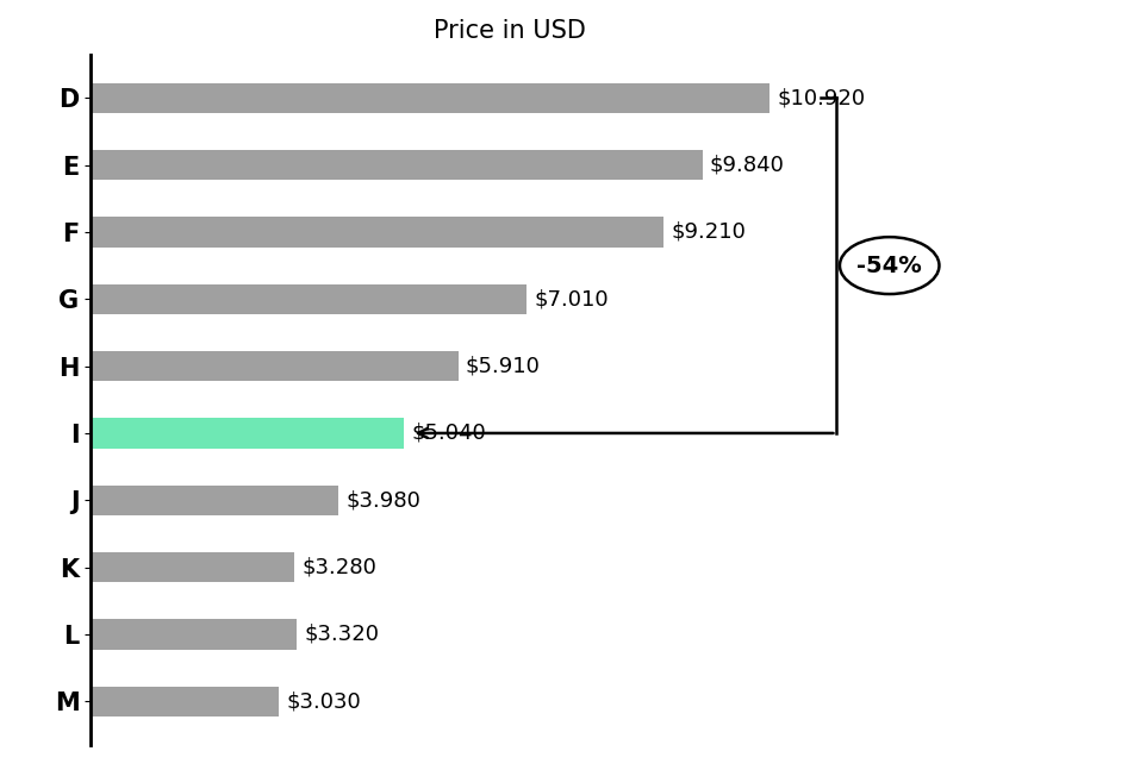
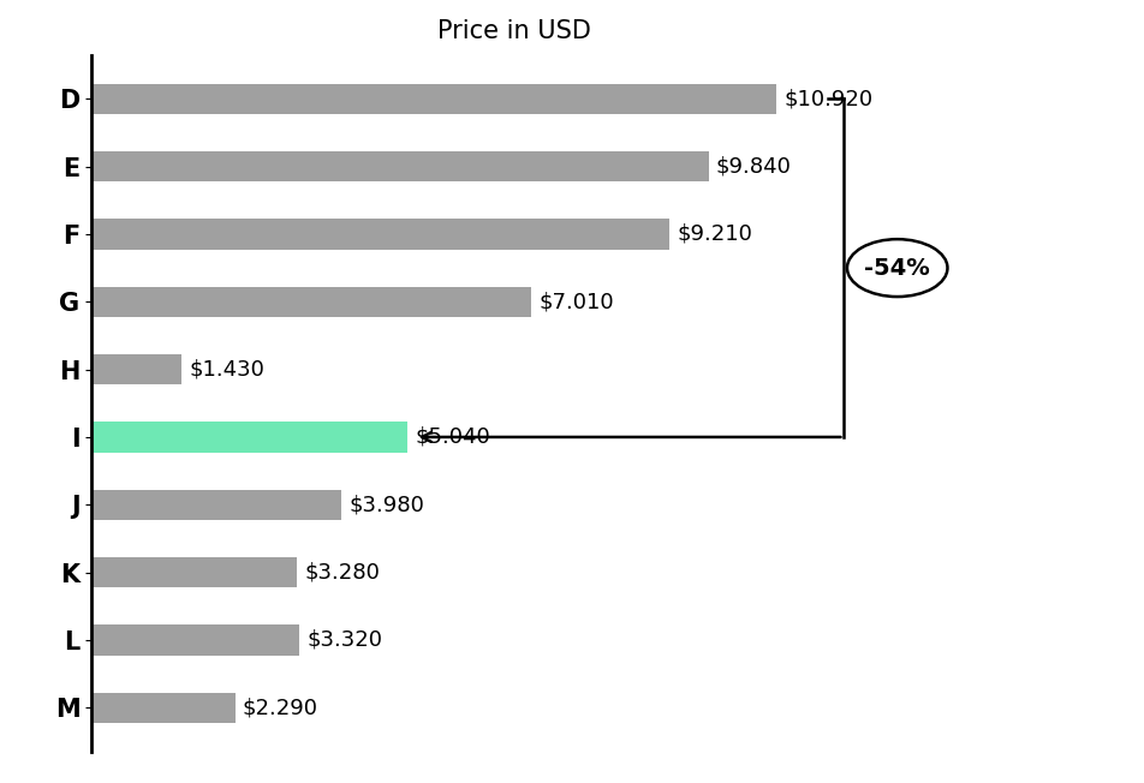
H: $5.910 -> $1.430
M: $3.030 -> $2.290
